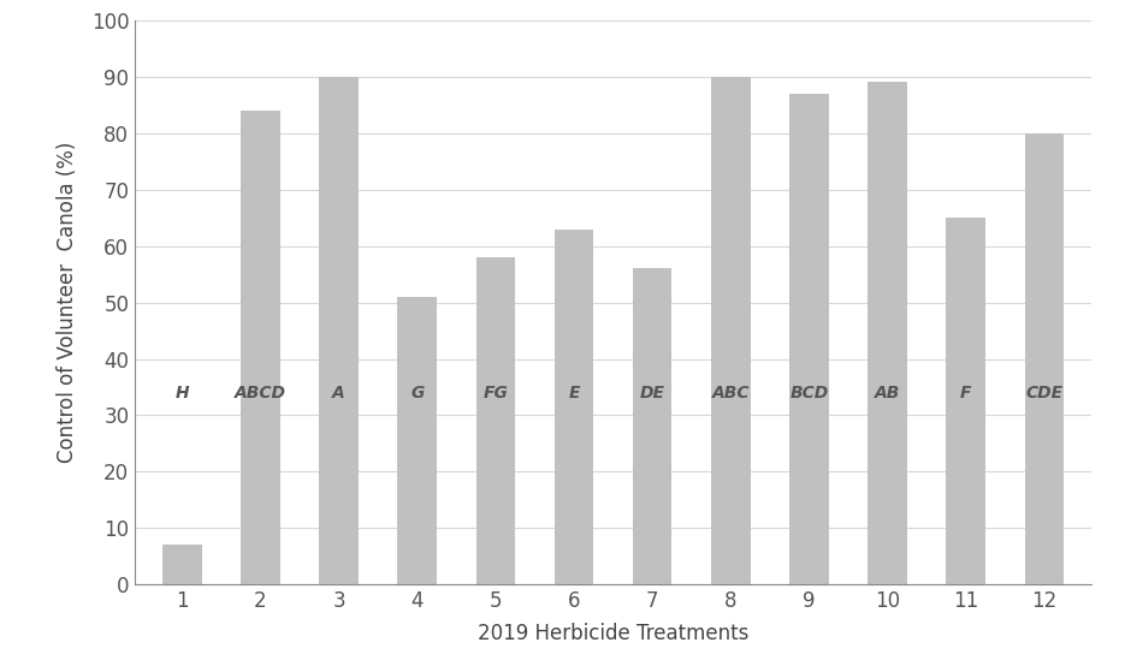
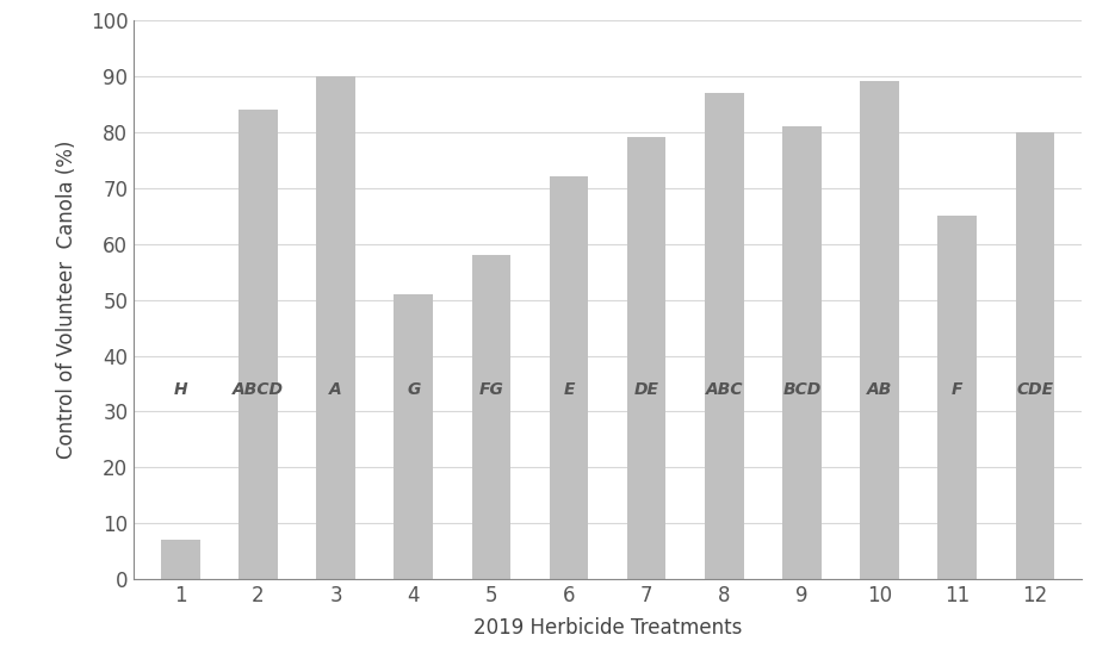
6: 63 -> 72
7: 56 -> 79
8: 90 -> 87
9: 87 -> 81
